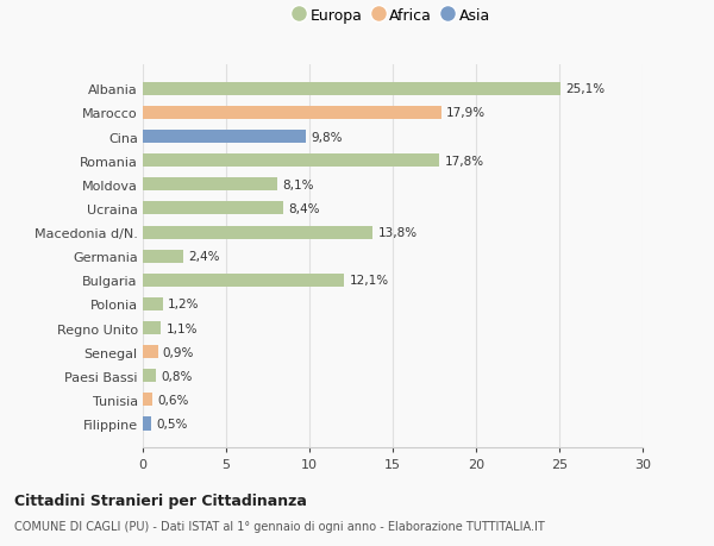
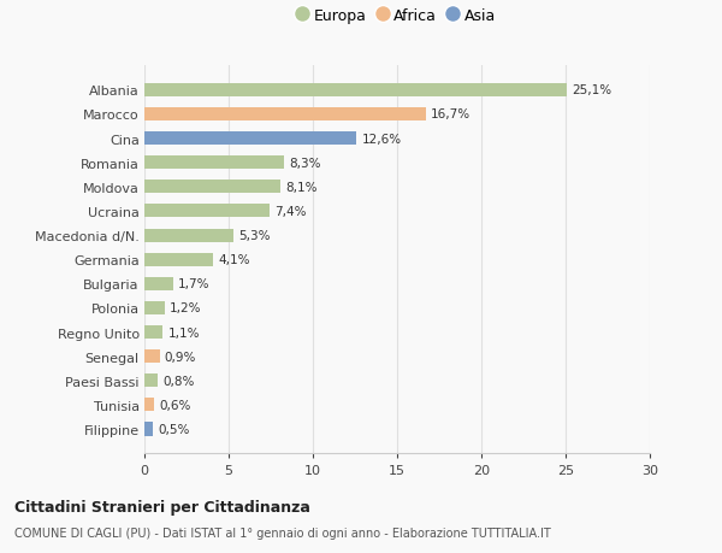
Marocco: 17,9% -> 16,7%
Cina: 9,8% -> 12,6%
Romania: 17,8% -> 8,3%
Ucraina: 8,4% -> 7,4%
Macedonia d/N.: 13,8% -> 5,3%
Germania: 2,4% -> 4,1%
Bulgaria: 12,1% -> 1,7%
